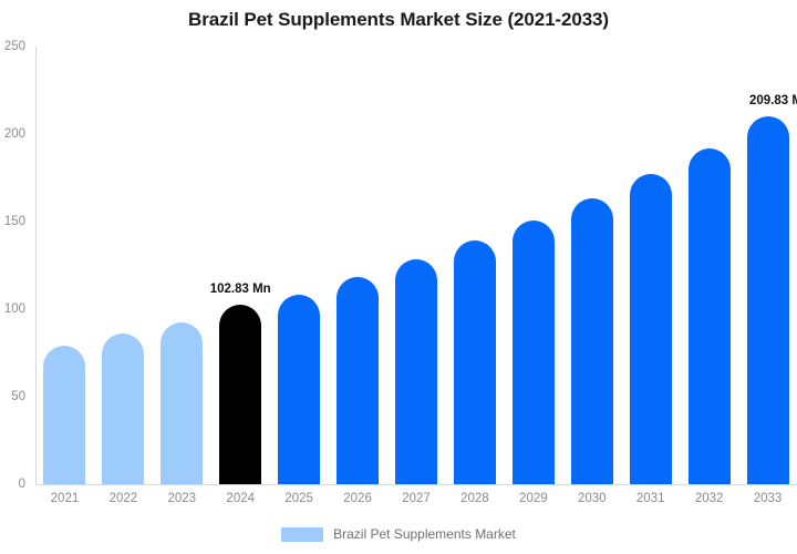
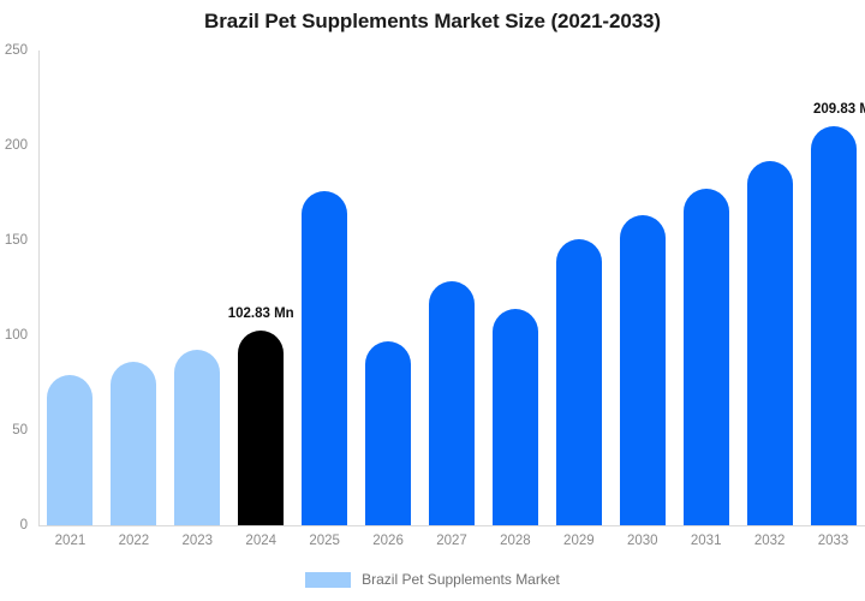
2025: 108 -> 176
2026: 118 -> 97
2028: 140 -> 114
